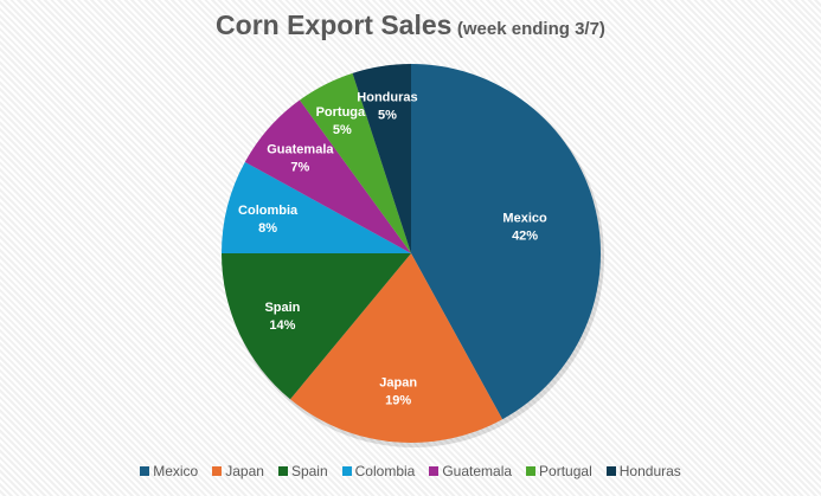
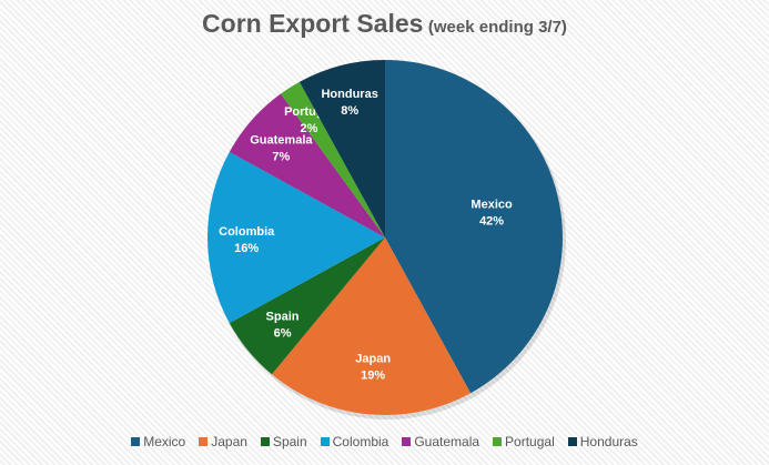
Spain: 14% -> 6%
Colombia: 8% -> 16%
Portugal: 5% -> 2%
Honduras: 5% -> 8%
